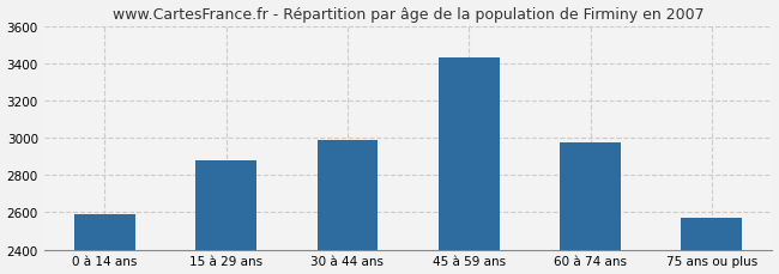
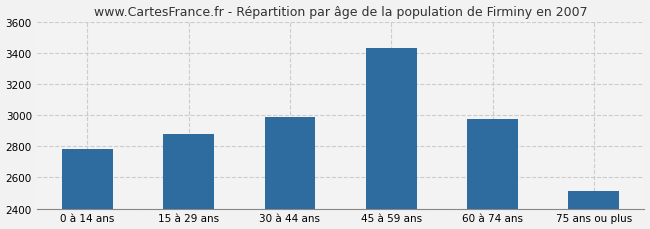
0 à 14 ans: 2590 -> 2780
75 ans ou plus: 2570 -> 2510
